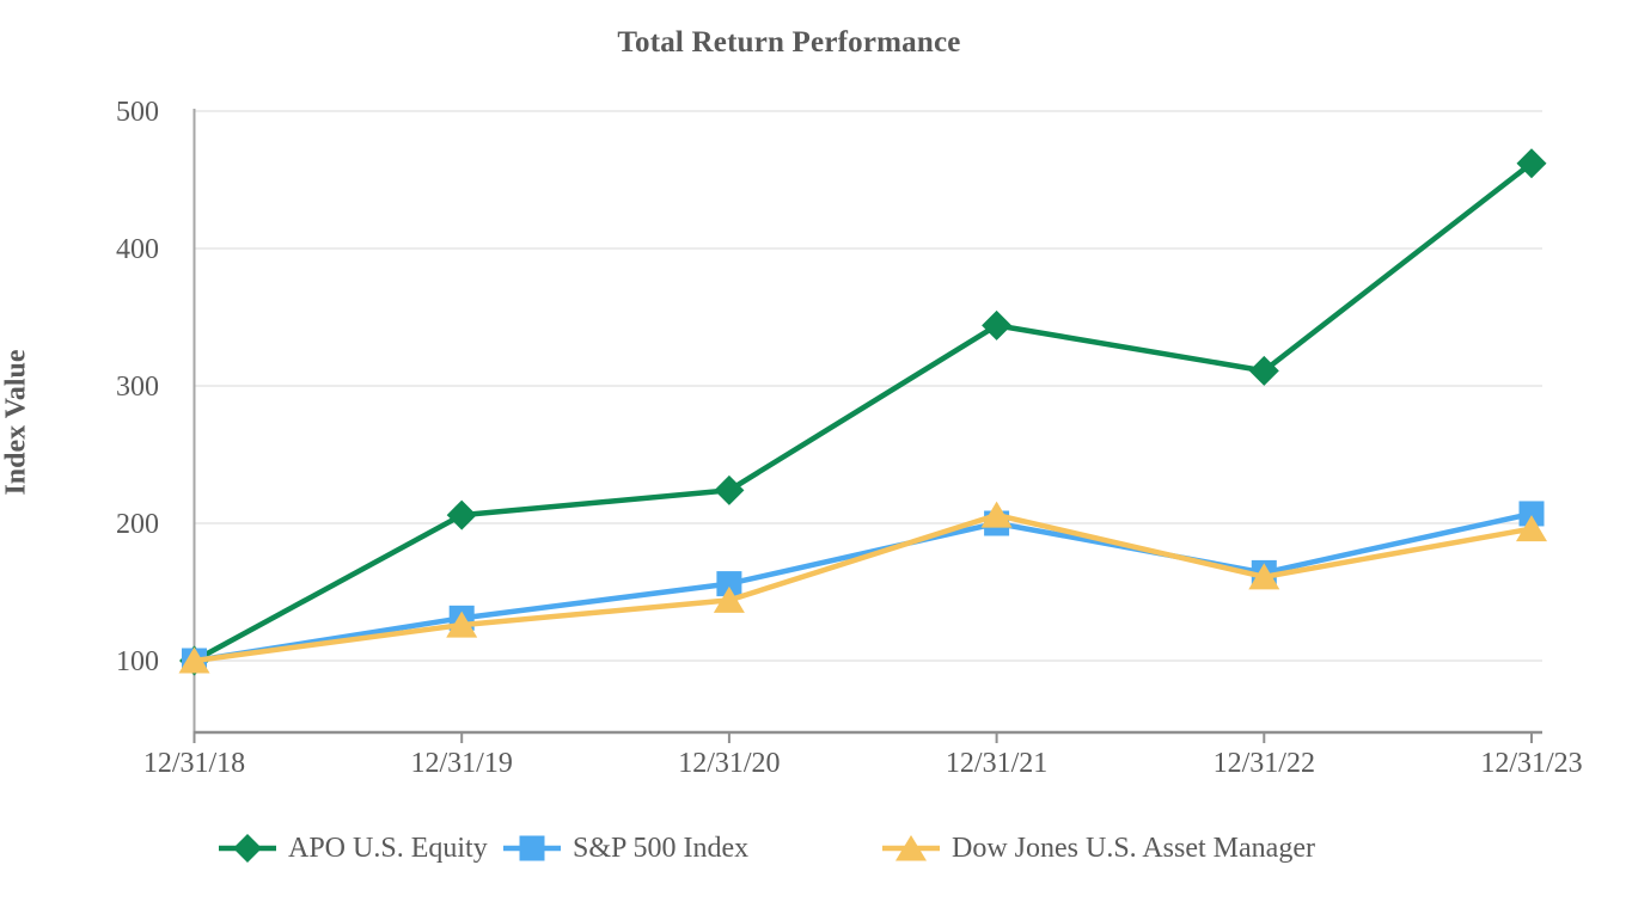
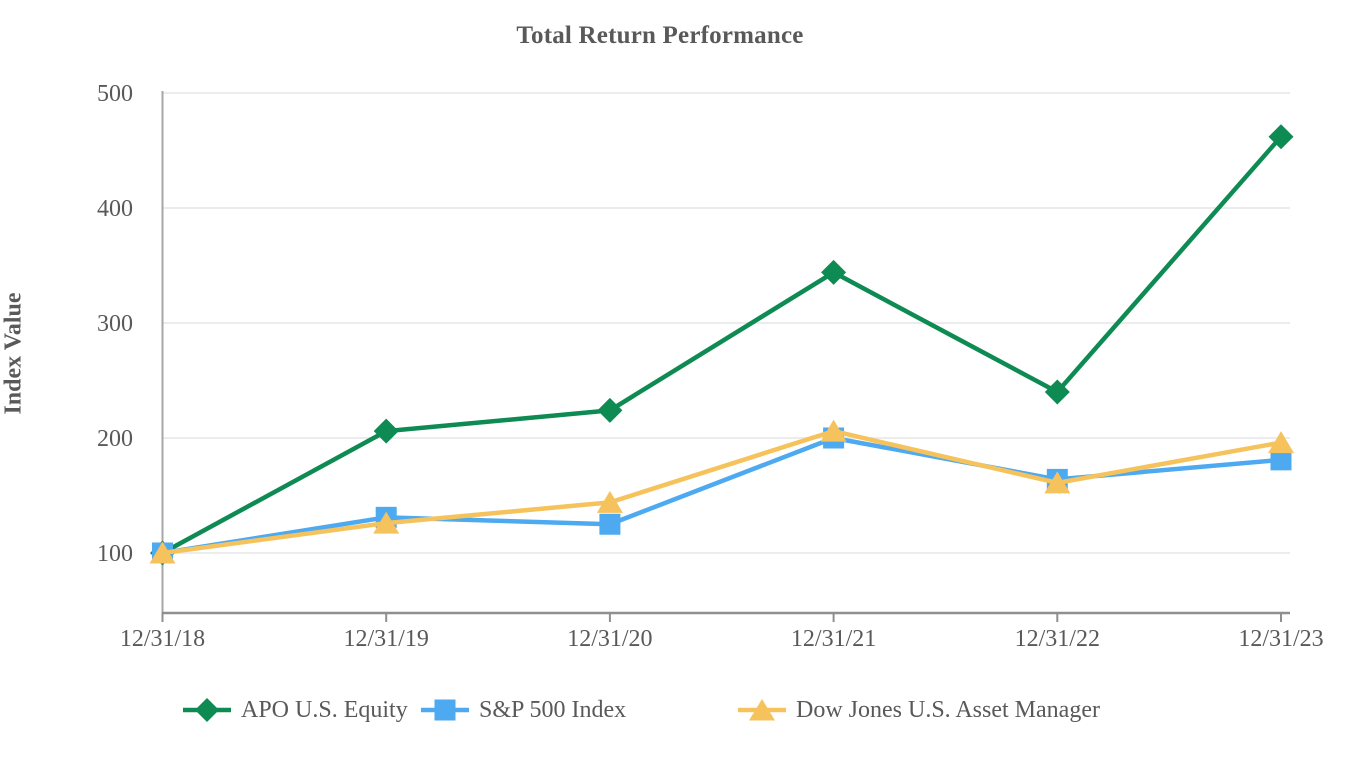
S&P 500 Index/12/31/20: 156 -> 125
APO U.S. Equity/12/31/22: 311 -> 240
S&P 500 Index/12/31/23: 207 -> 181
